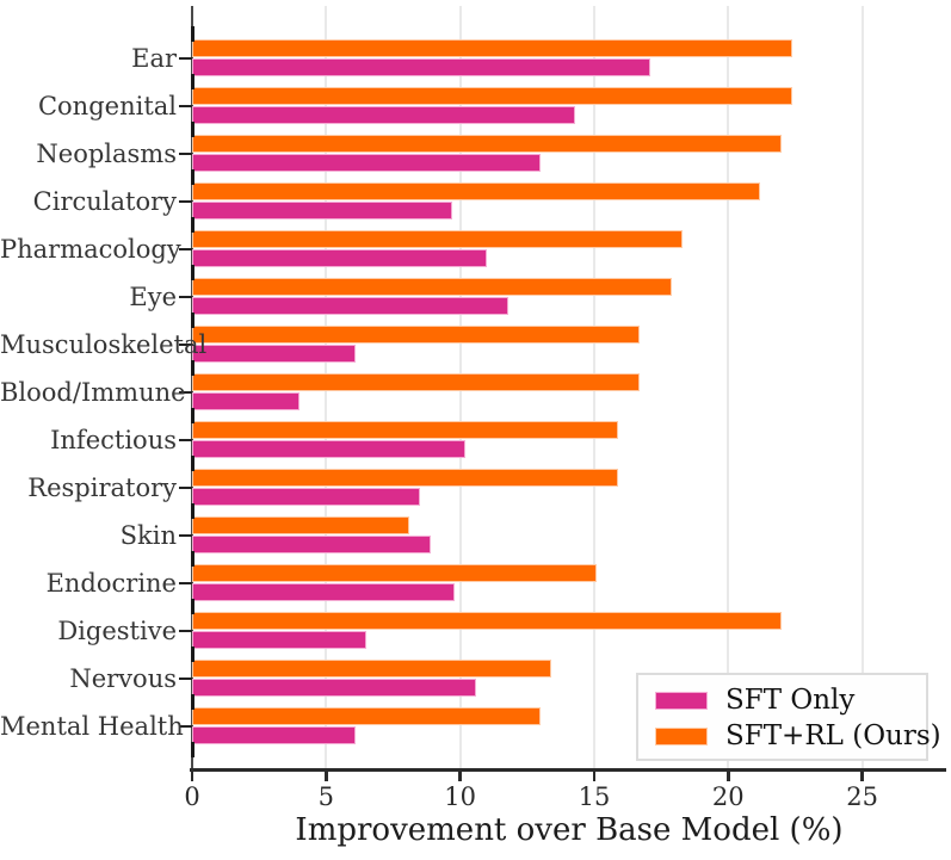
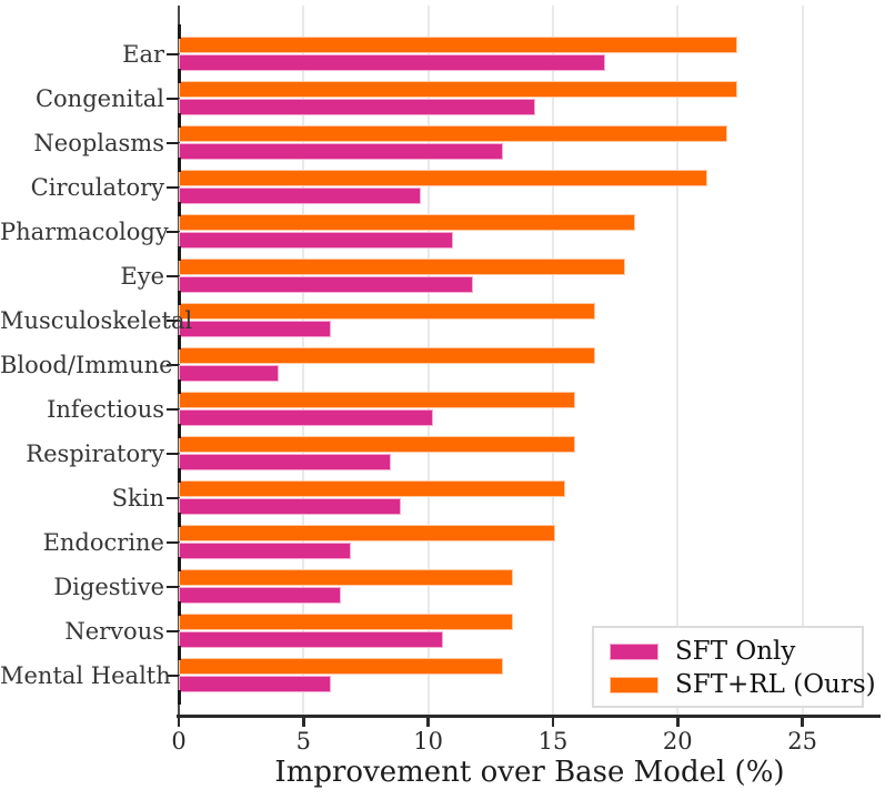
SFT+RL (Ours)/Skin: 8.1 -> 15.5
SFT Only/Endocrine: 9.8 -> 6.9
SFT+RL (Ours)/Digestive: 22.0 -> 13.4
